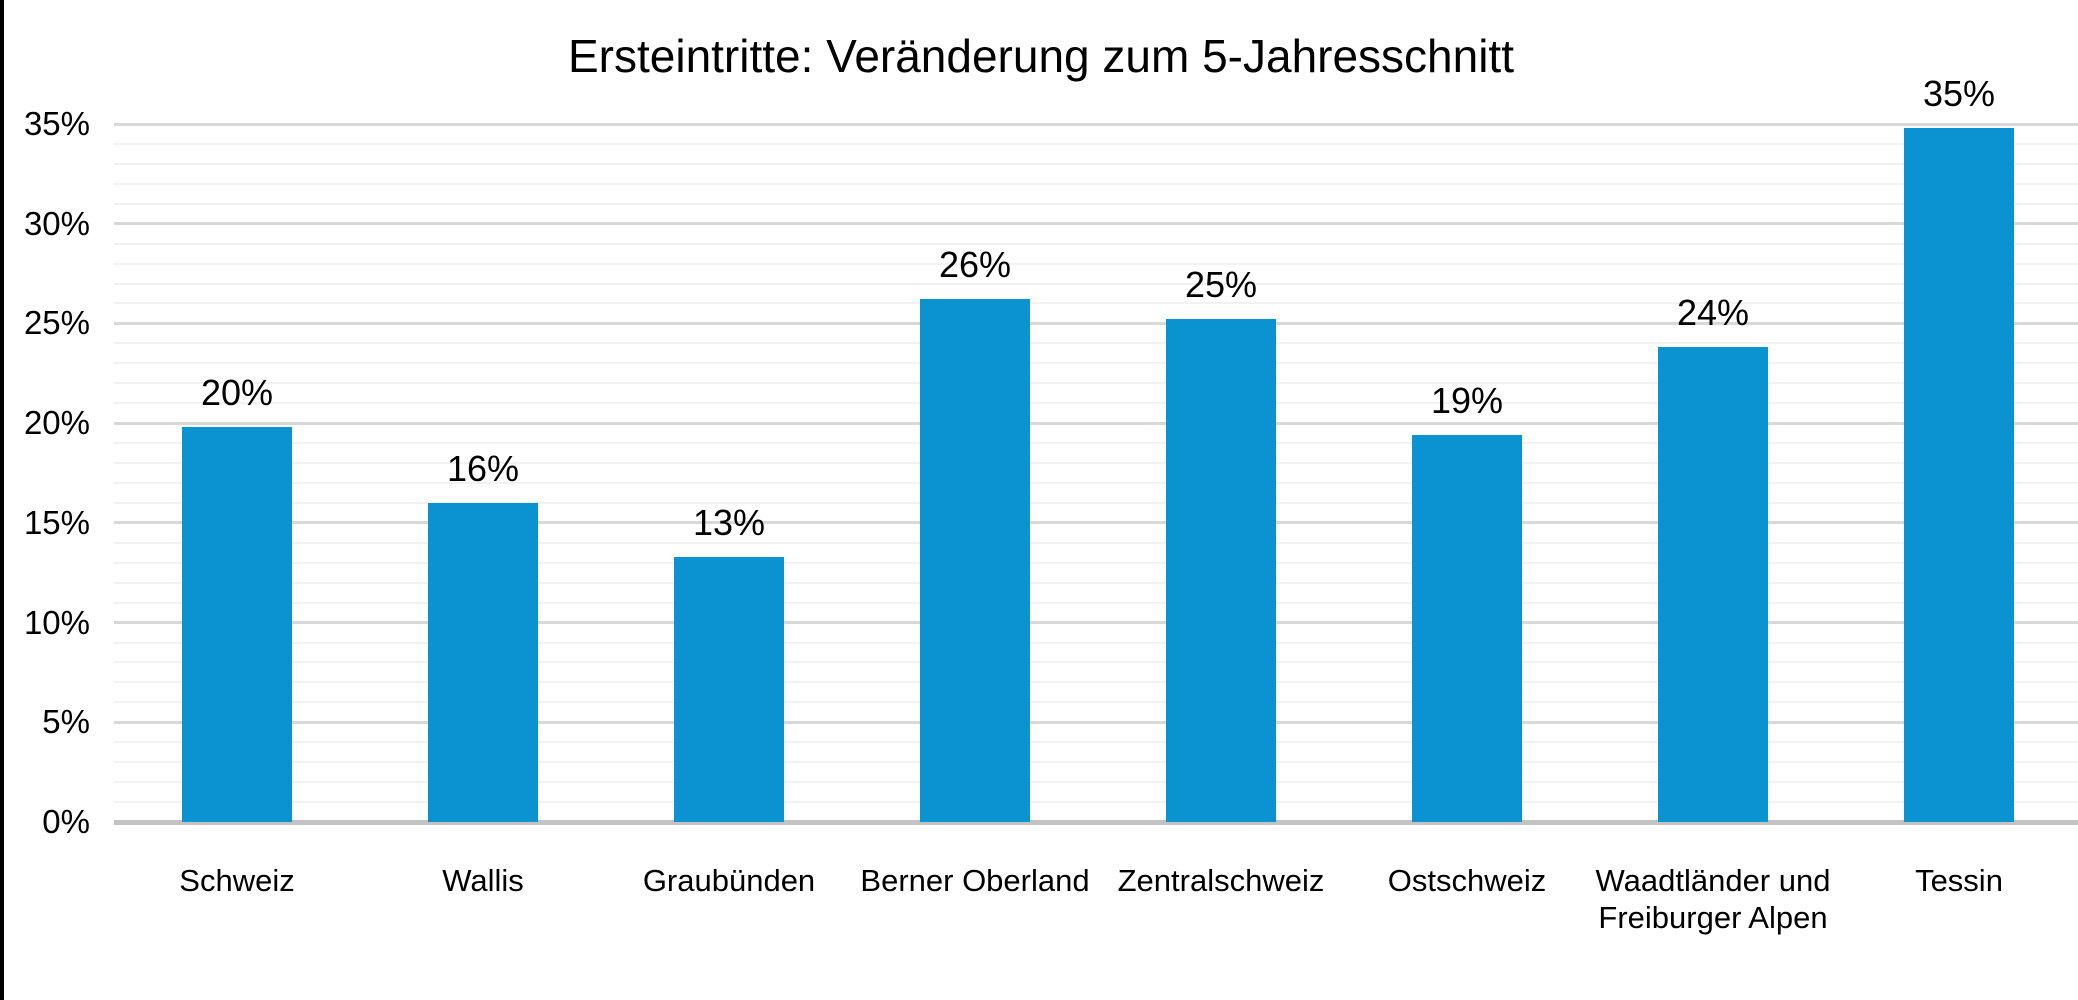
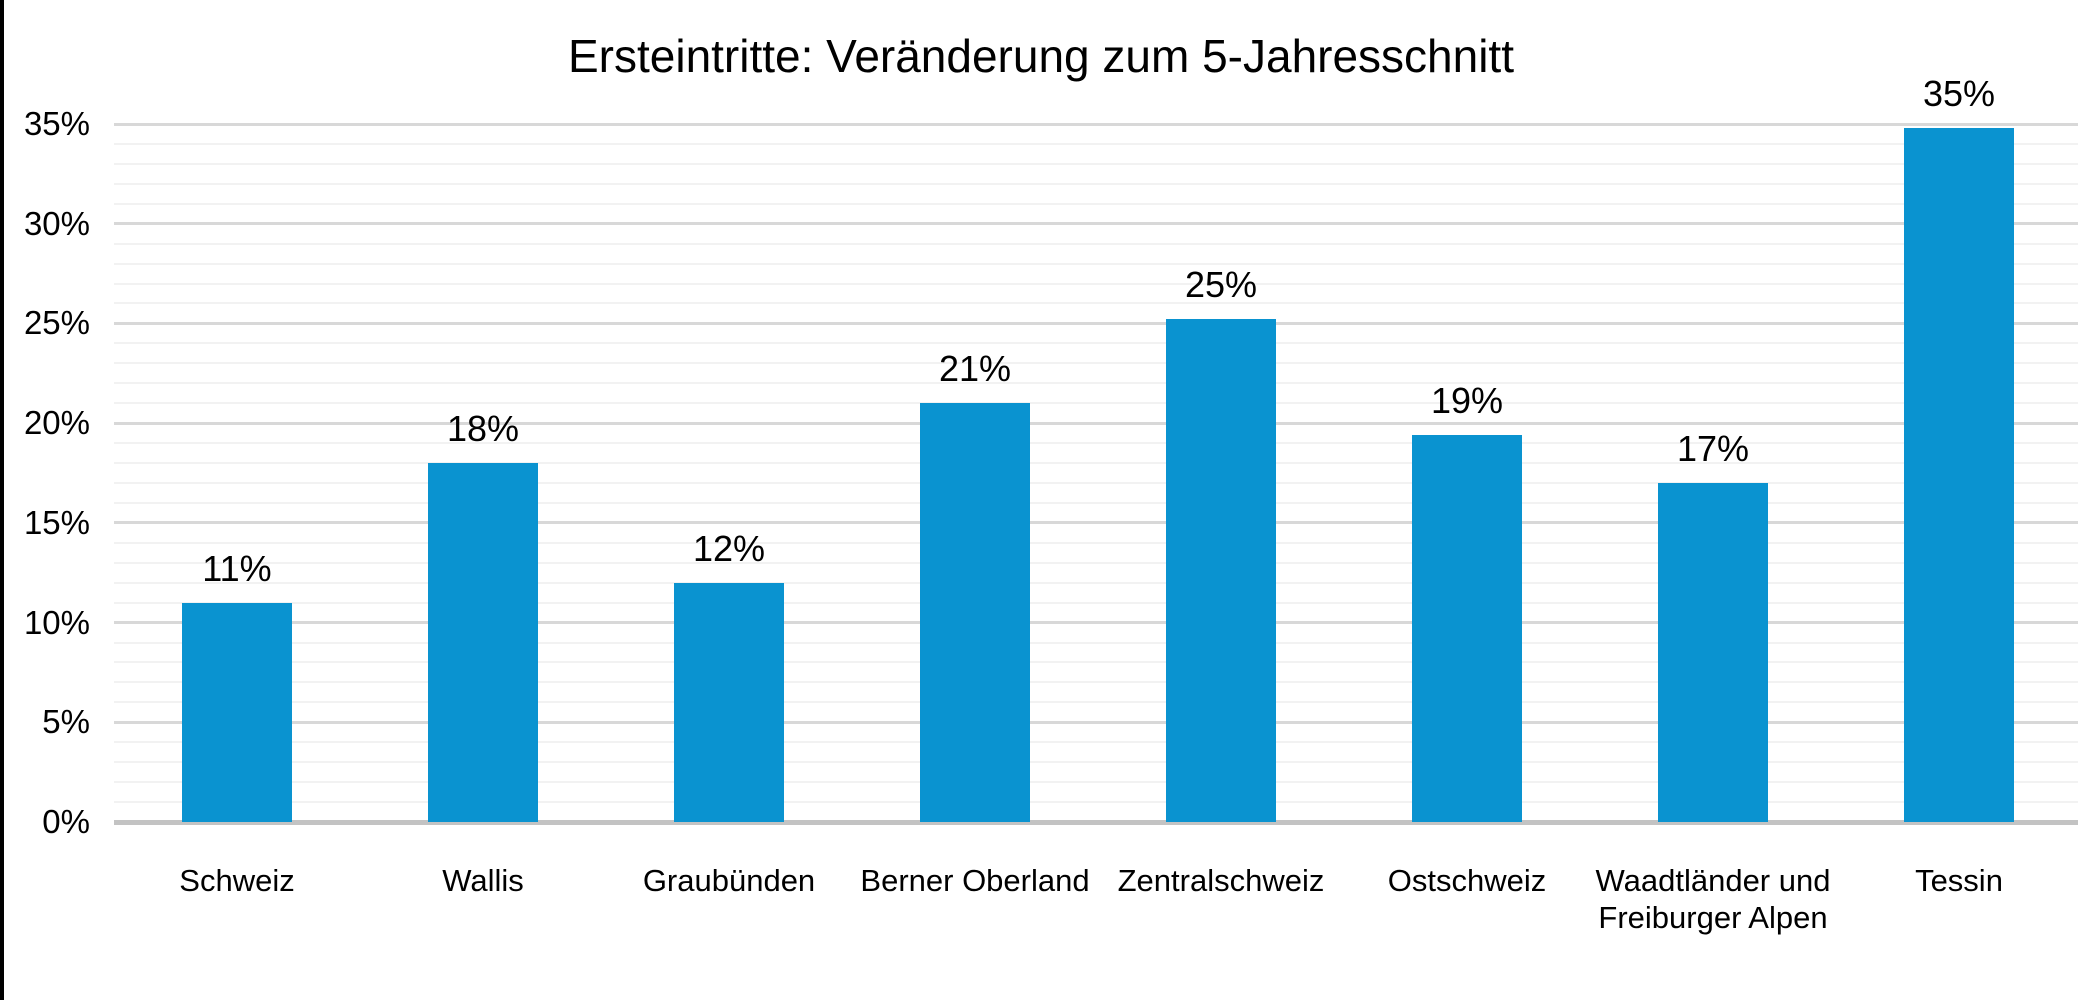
Schweiz: 20% -> 11%
Wallis: 16% -> 18%
Graubünden: 13% -> 12%
Berner Oberland: 26% -> 21%
Waadtländer und Freiburger Alpen: 24% -> 17%
